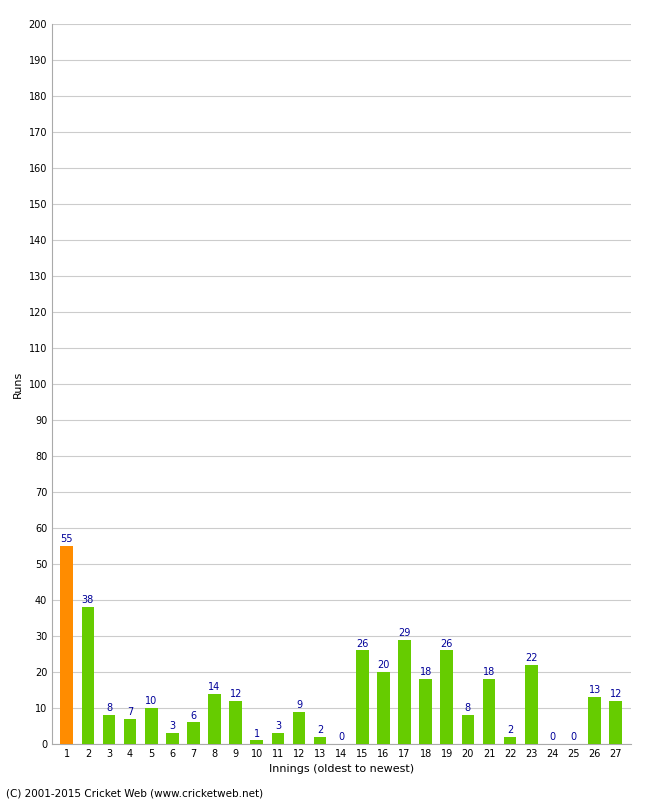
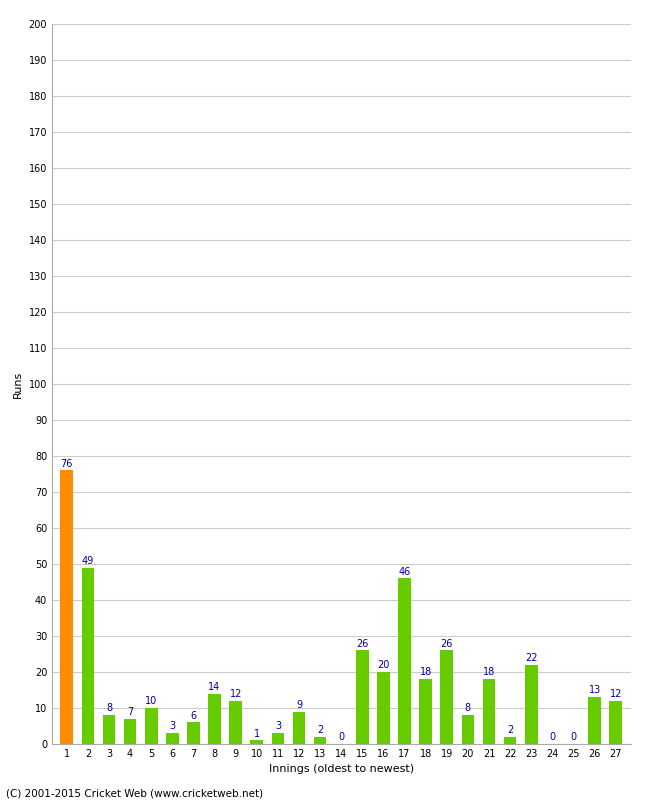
1: 55 -> 76
2: 38 -> 49
17: 29 -> 46
